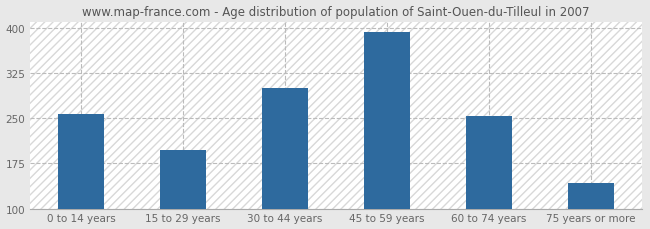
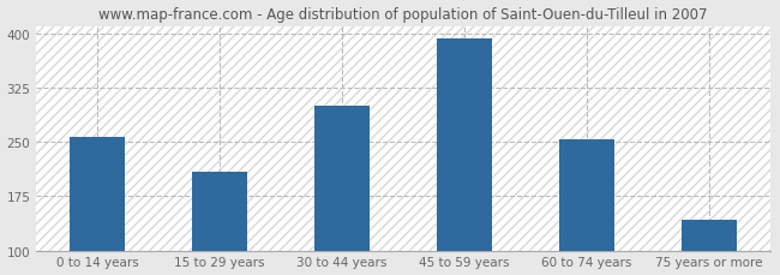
15 to 29 years: 197 -> 208
